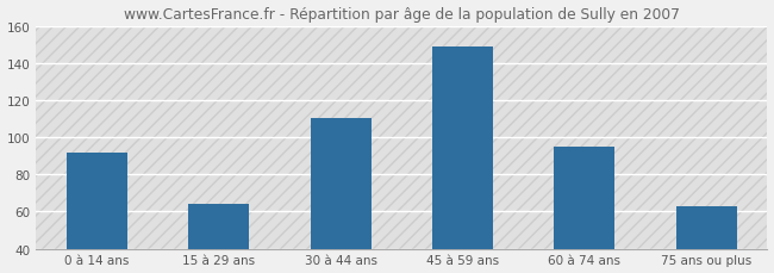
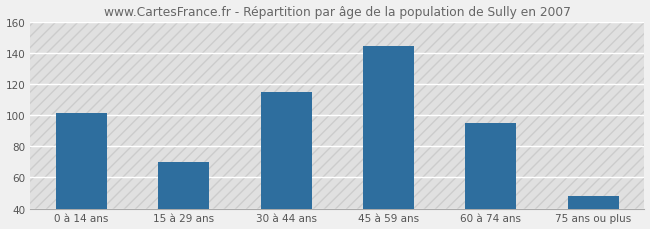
0 à 14 ans: 92 -> 101
15 à 29 ans: 64 -> 70
30 à 44 ans: 110 -> 115
45 à 59 ans: 149 -> 144
75 ans ou plus: 63 -> 48
